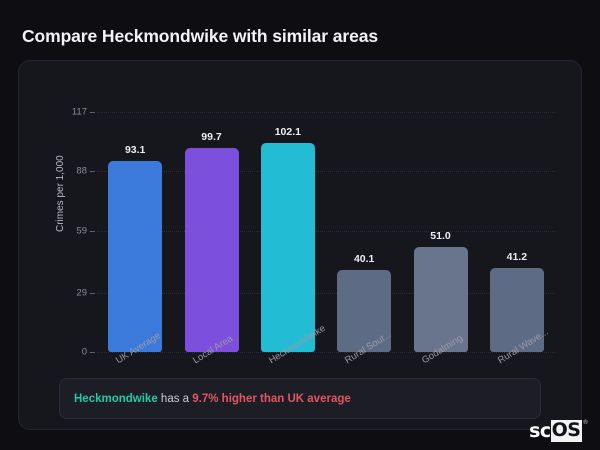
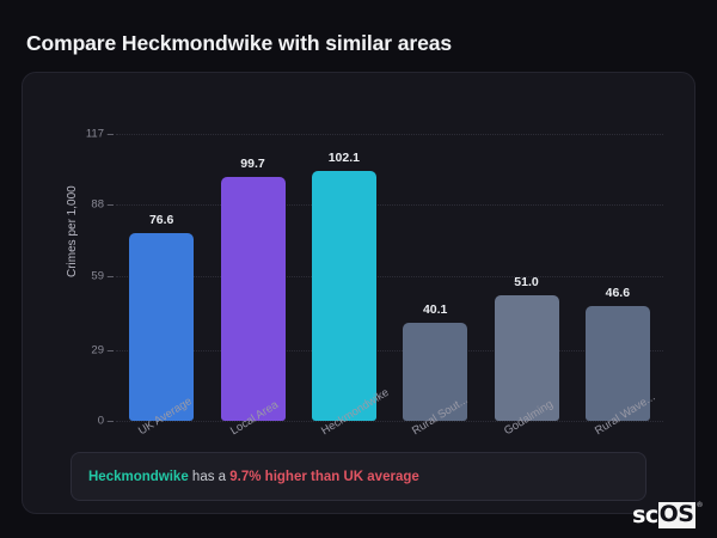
UK Average: 93.1 -> 76.6
Rural Wave...: 41.2 -> 46.6
